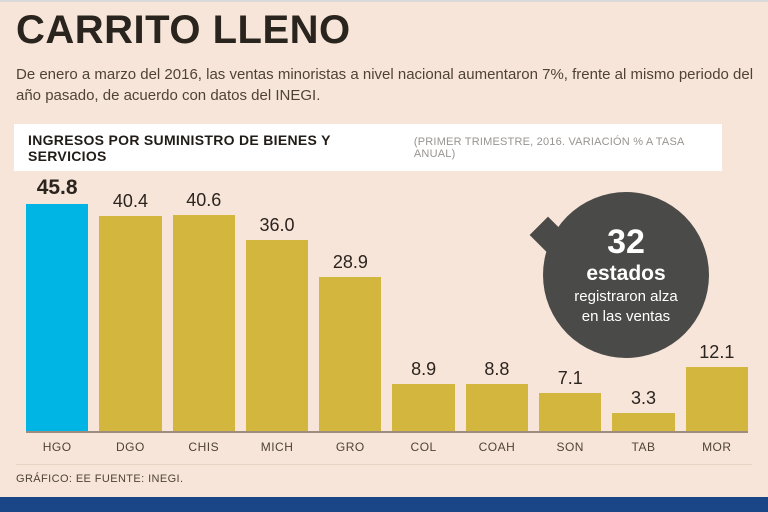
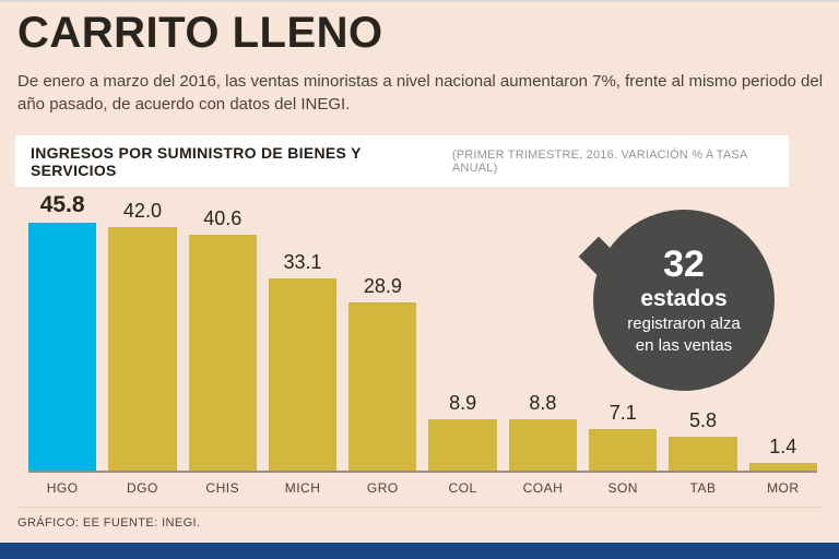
DGO: 40.4 -> 42.0
MICH: 36.0 -> 33.1
TAB: 3.3 -> 5.8
MOR: 12.1 -> 1.4
